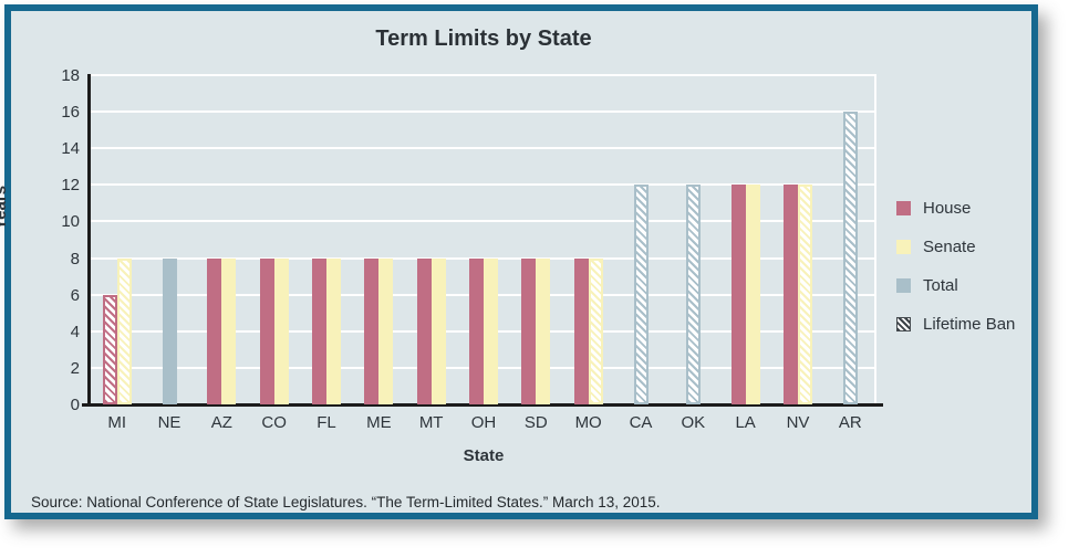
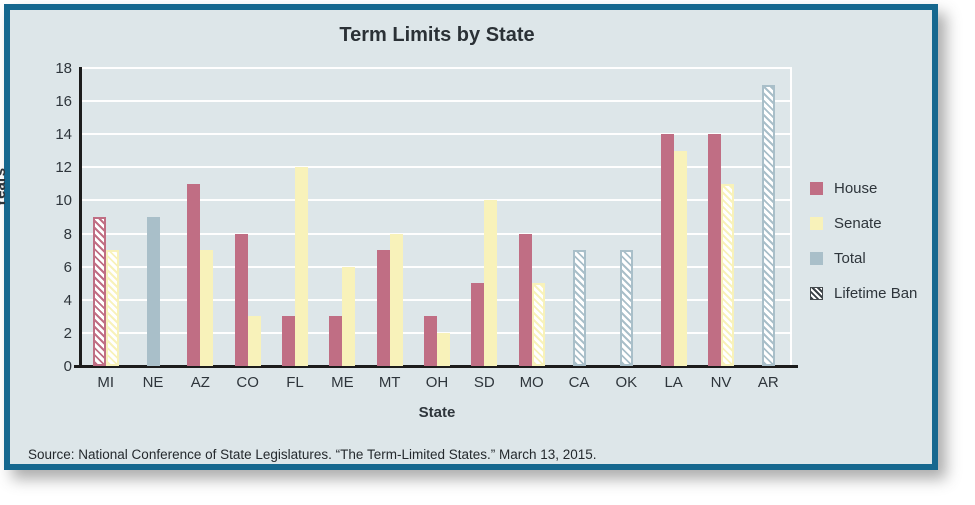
House/MI: 6 -> 9
Senate/MI: 8 -> 7
Total/NE: 8 -> 9
House/AZ: 8 -> 11
Senate/AZ: 8 -> 7
Senate/CO: 8 -> 3
House/FL: 8 -> 3
Senate/FL: 8 -> 12
House/ME: 8 -> 3
Senate/ME: 8 -> 6
House/MT: 8 -> 7
House/OH: 8 -> 3
Senate/OH: 8 -> 2
House/SD: 8 -> 5
Senate/SD: 8 -> 10
Senate/MO: 8 -> 5
Total/CA: 12 -> 7
Total/OK: 12 -> 7
House/LA: 12 -> 14
Senate/LA: 12 -> 13
House/NV: 12 -> 14
Senate/NV: 12 -> 11
Total/AR: 16 -> 17
